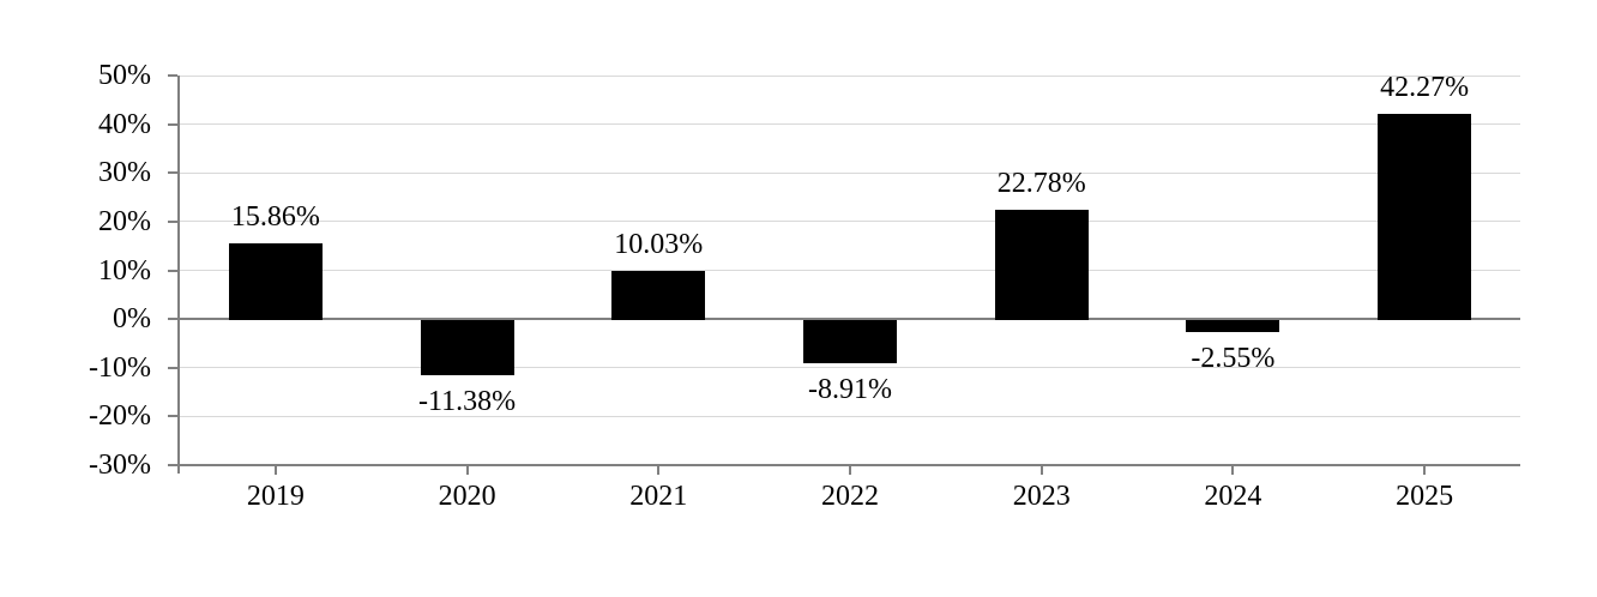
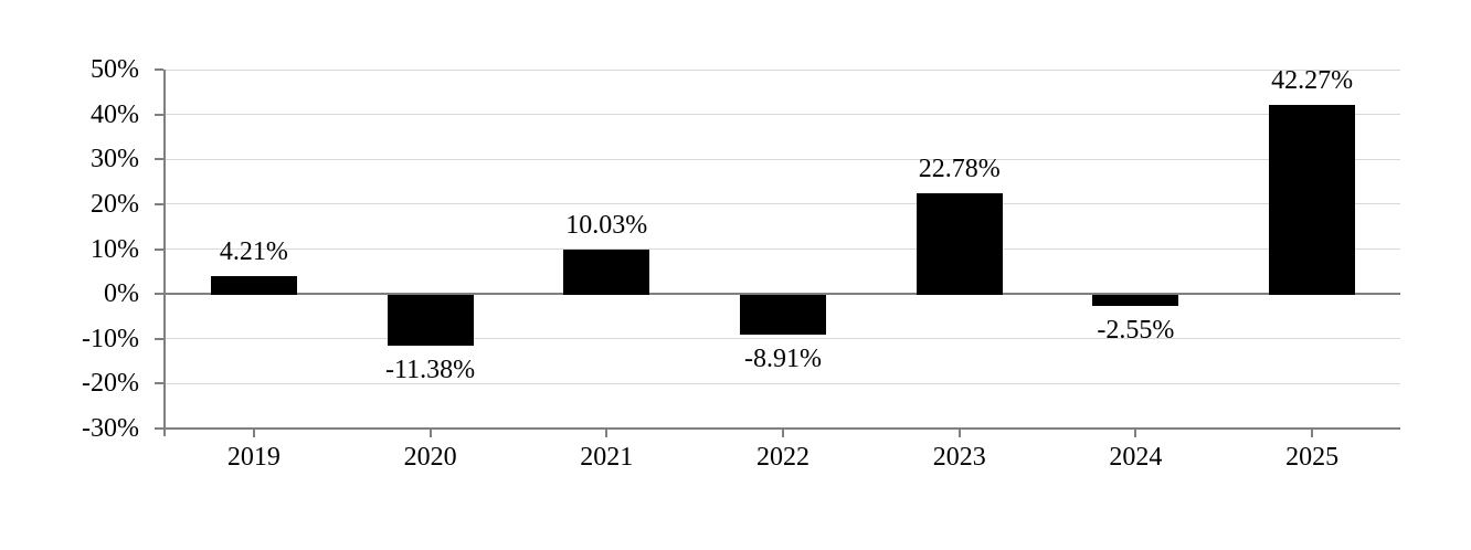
2019: 15.86% -> 4.21%
